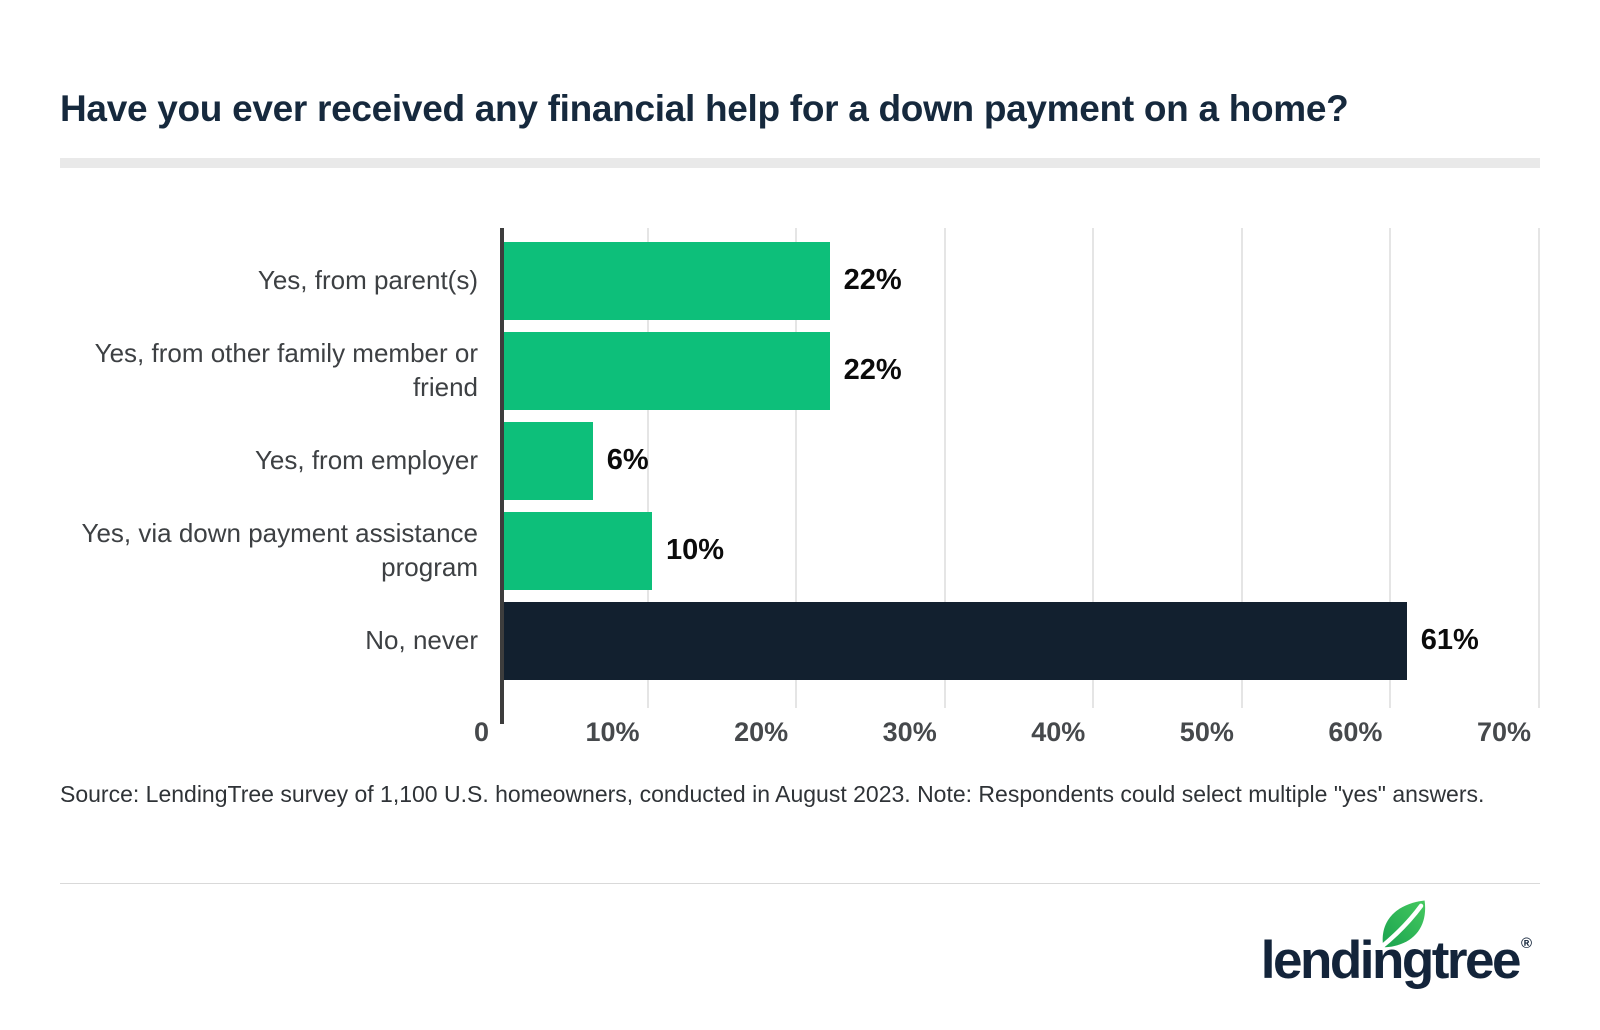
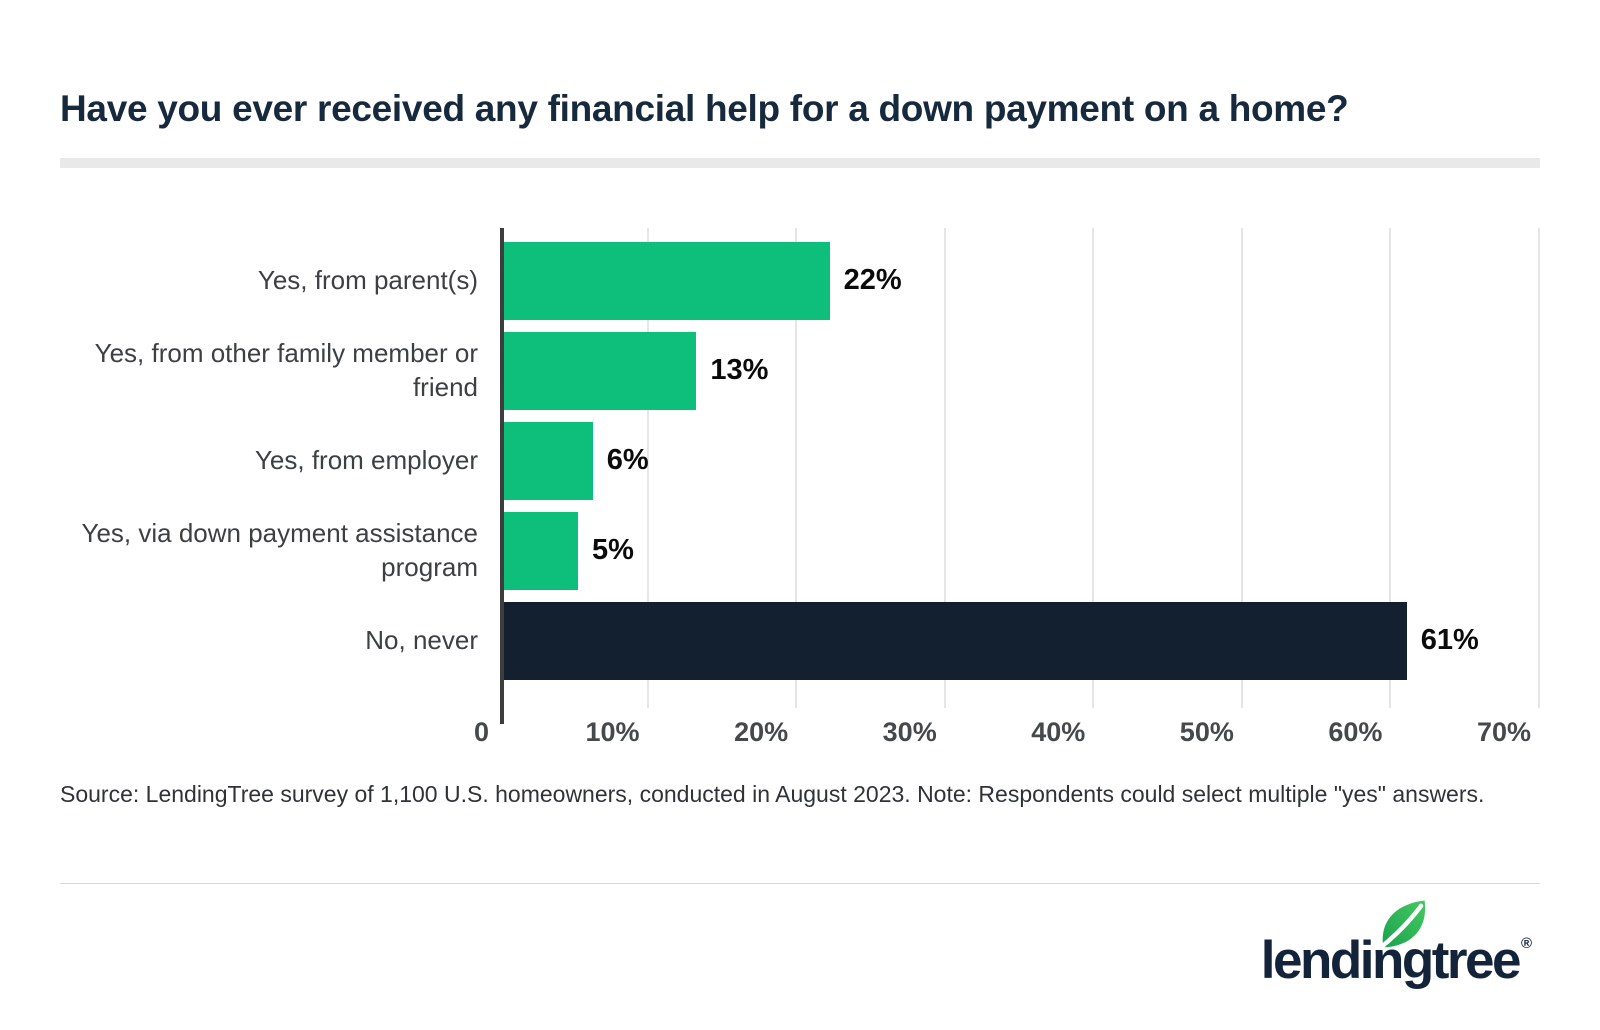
Yes, from other family member or friend: 22% -> 13%
Yes, via down payment assistance program: 10% -> 5%
